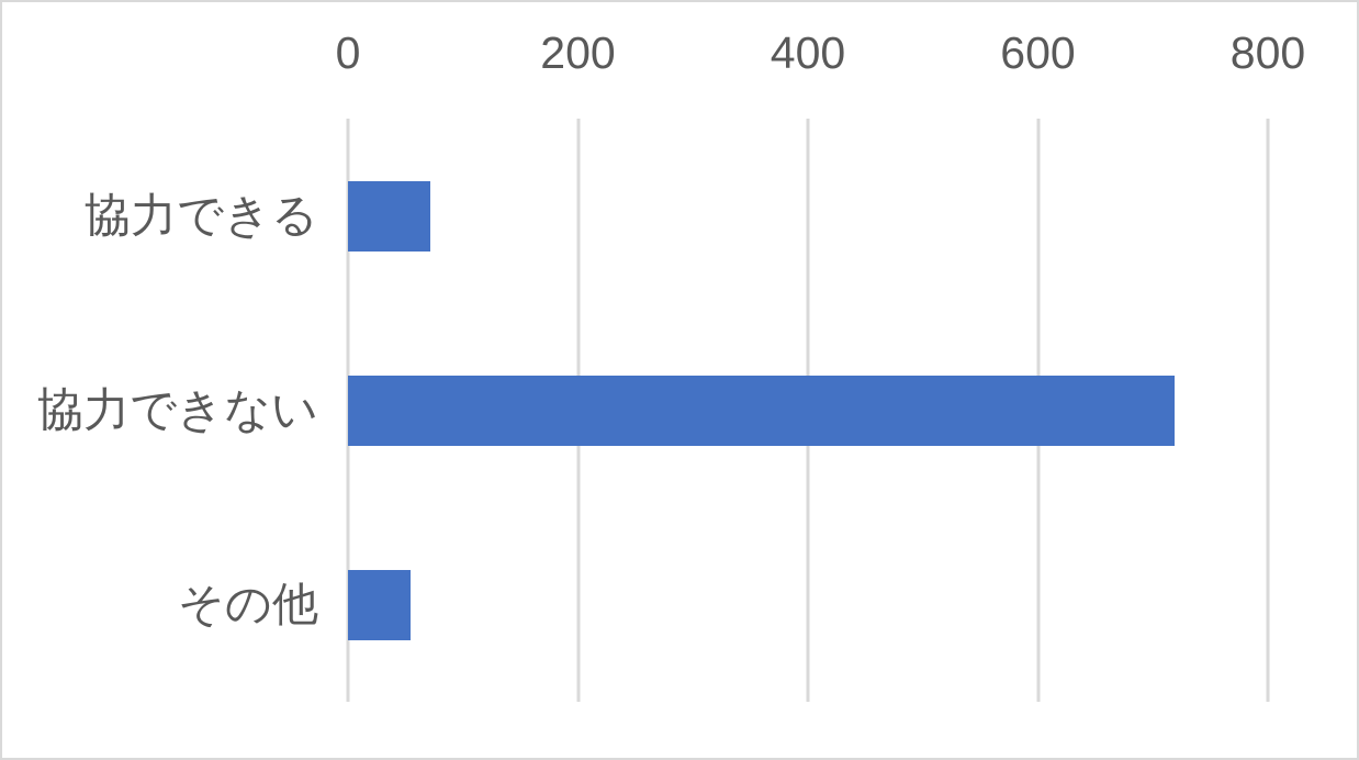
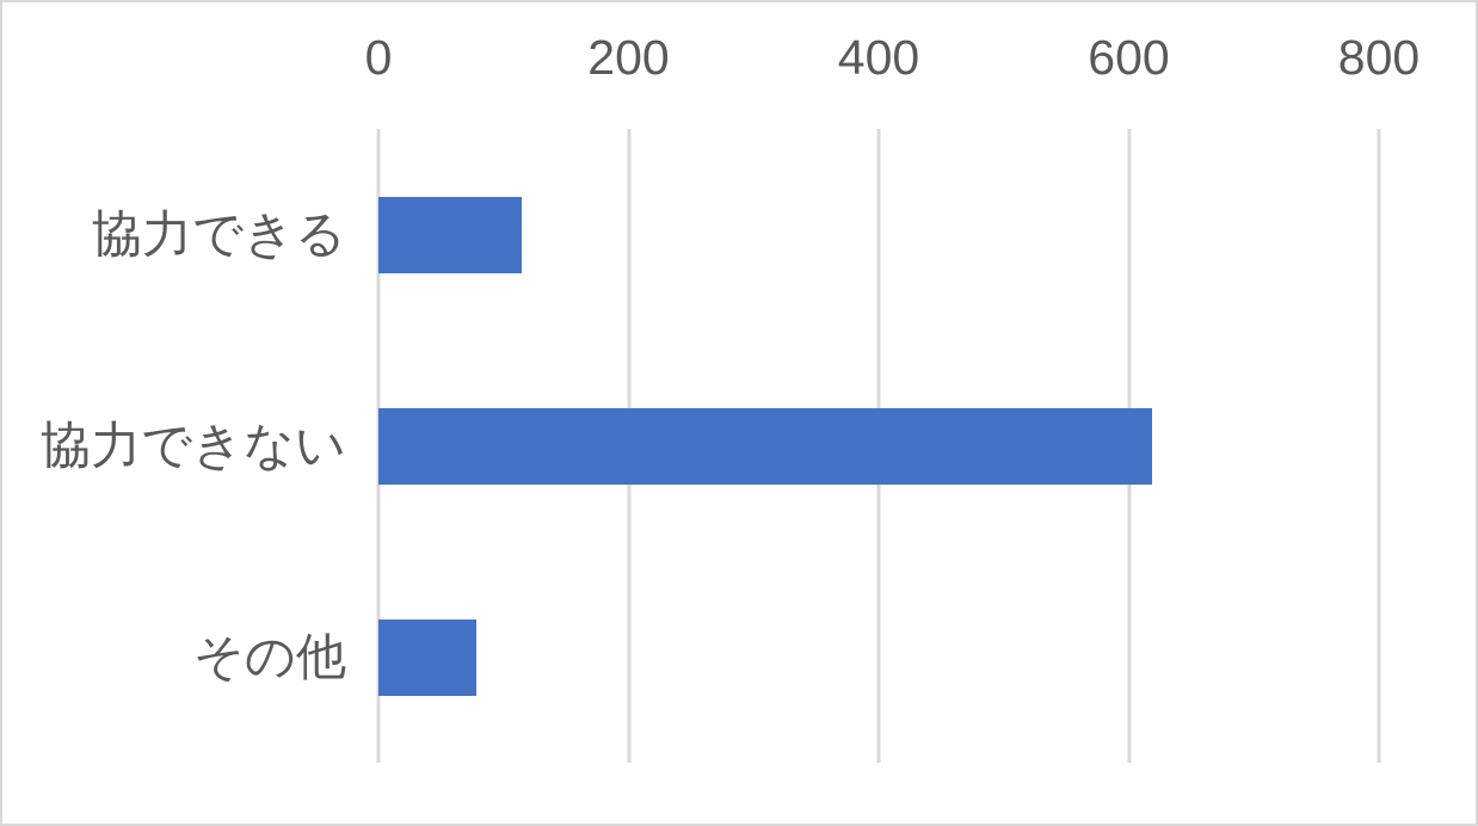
協力できる: 72 -> 115
協力できない: 719 -> 619
その他: 54 -> 78
